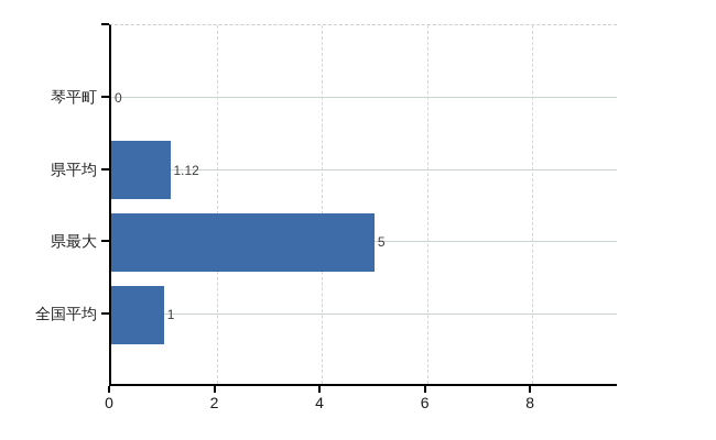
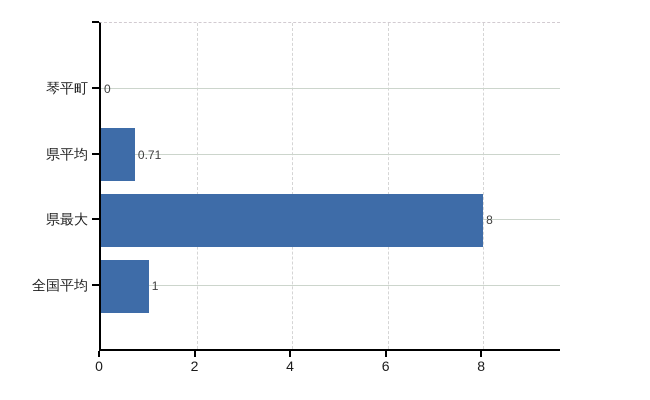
県平均: 1.12 -> 0.71
県最大: 5 -> 8
